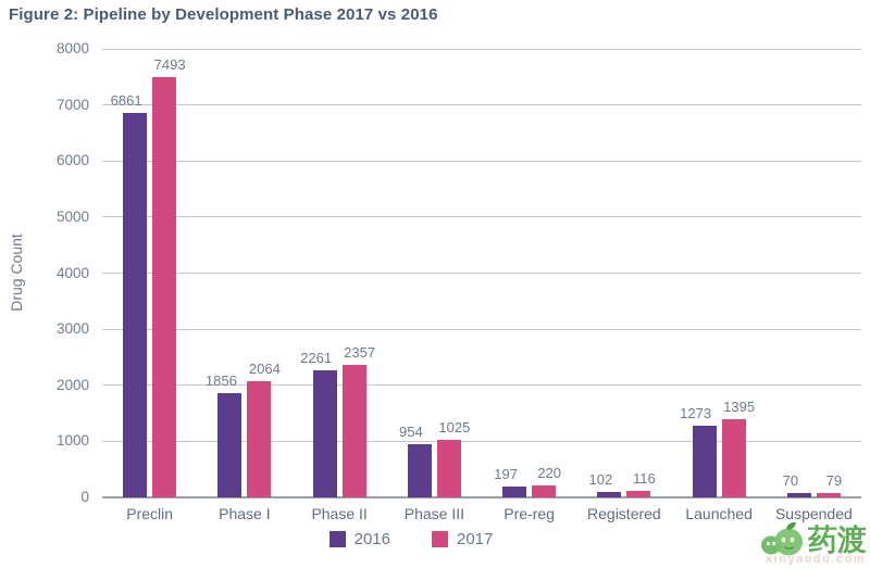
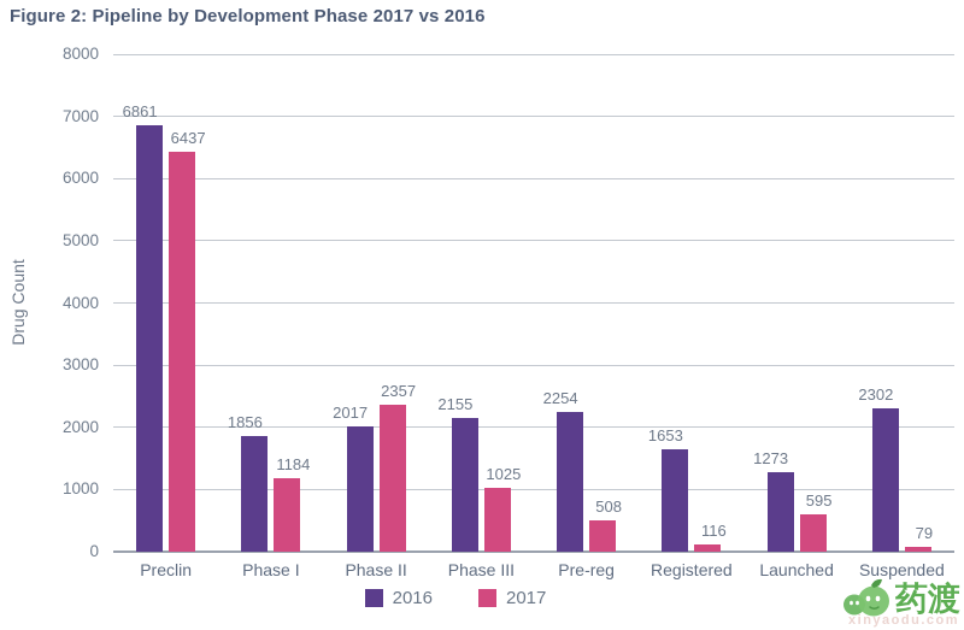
2017/Preclin: 7493 -> 6437
2017/Phase I: 2064 -> 1184
2016/Phase II: 2261 -> 2017
2016/Phase III: 954 -> 2155
2016/Pre-reg: 197 -> 2254
2017/Pre-reg: 220 -> 508
2016/Registered: 102 -> 1653
2017/Launched: 1395 -> 595
2016/Suspended: 70 -> 2302
